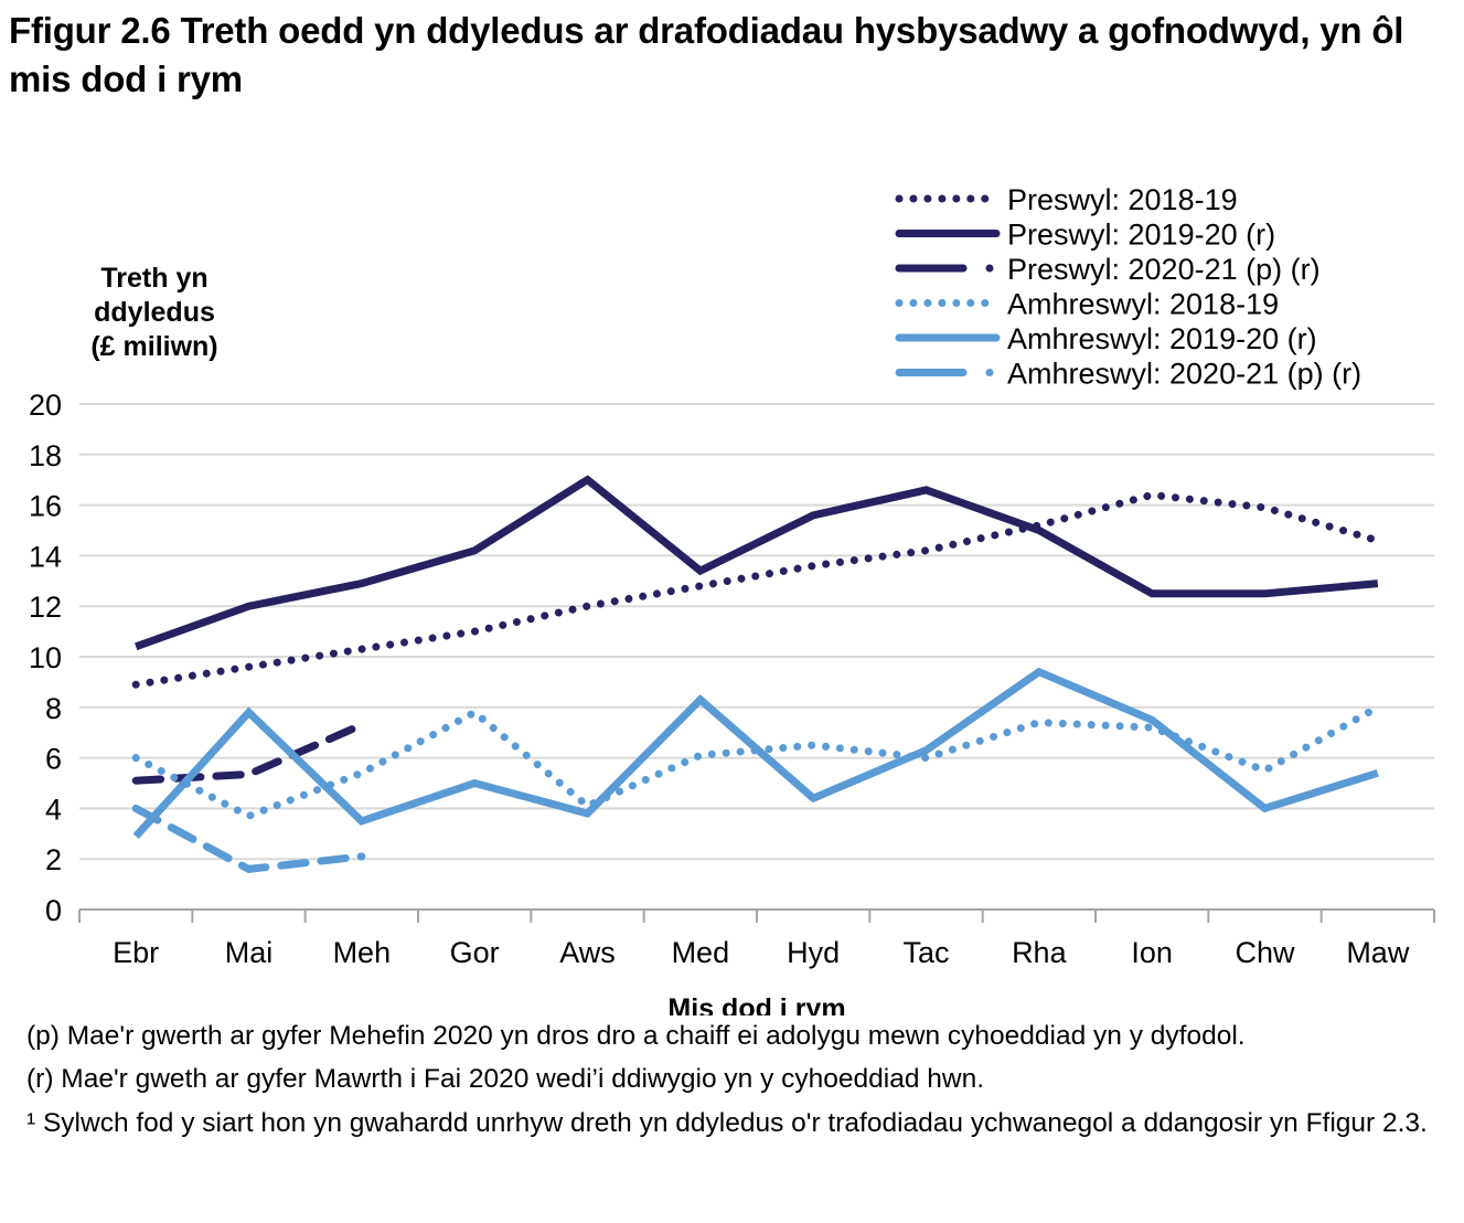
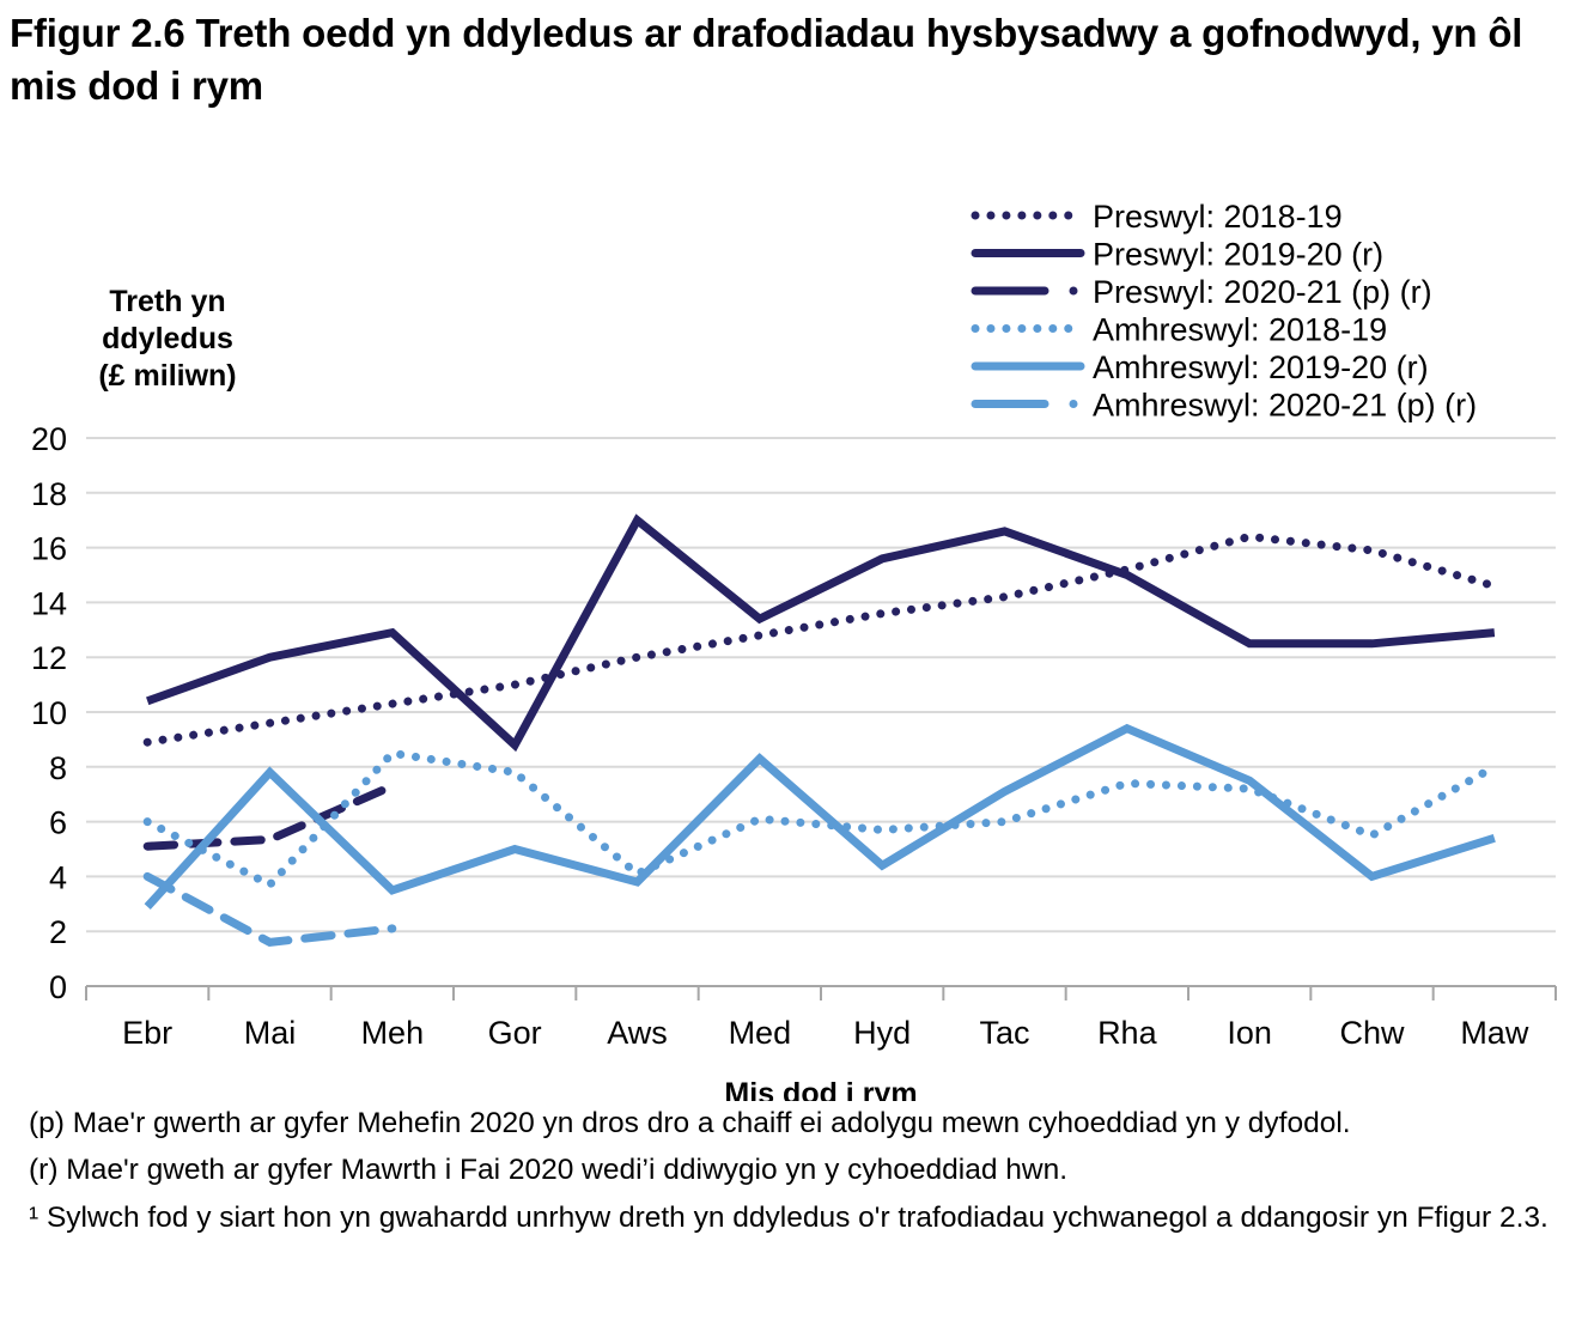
Amhreswyl: 2018-19/Meh: 5.4 -> 8.5
Preswyl: 2019-20 (r)/Gor: 14.2 -> 8.8
Amhreswyl: 2018-19/Hyd: 6.5 -> 5.7
Amhreswyl: 2019-20 (r)/Tac: 6.3 -> 7.1
